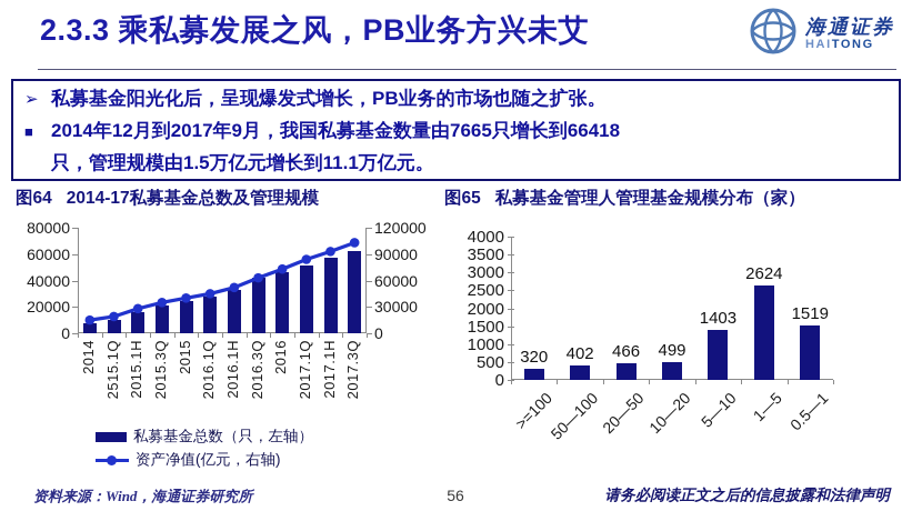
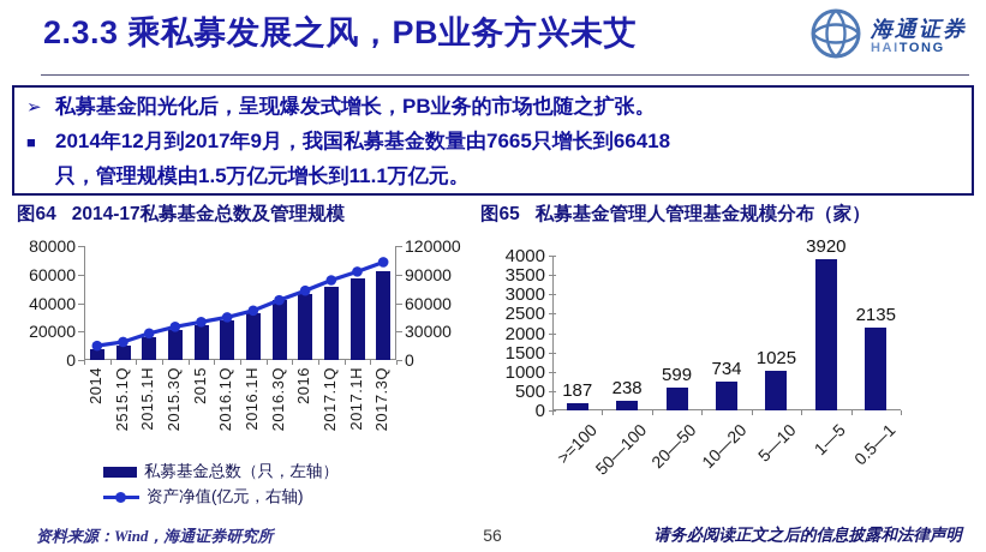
私募基金管理人管理基金规模分布（家）/>=100: 320 -> 187
私募基金管理人管理基金规模分布（家）/50—100: 402 -> 238
私募基金管理人管理基金规模分布（家）/20—50: 466 -> 599
私募基金管理人管理基金规模分布（家）/10—20: 499 -> 734
私募基金管理人管理基金规模分布（家）/5—10: 1403 -> 1025
私募基金管理人管理基金规模分布（家）/1—5: 2624 -> 3920
私募基金管理人管理基金规模分布（家）/0.5—1: 1519 -> 2135
